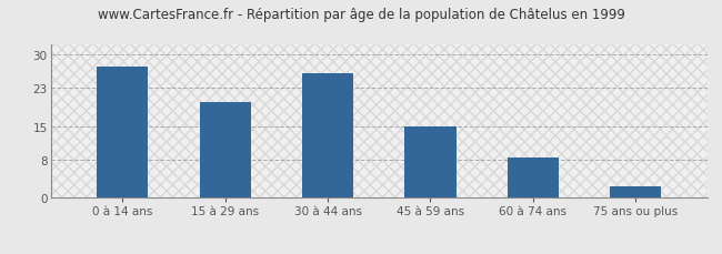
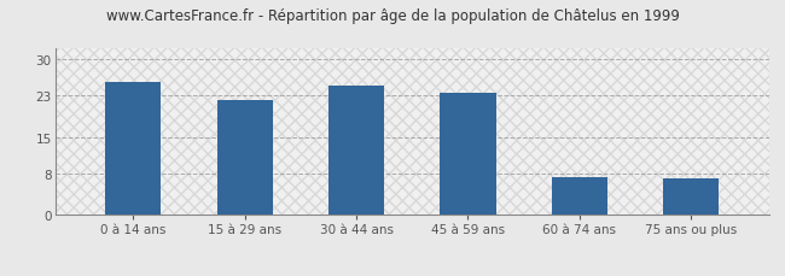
0 à 14 ans: 27.5 -> 25.5
15 à 29 ans: 20.0 -> 22.2
30 à 44 ans: 26.0 -> 24.8
45 à 59 ans: 15.0 -> 23.6
60 à 74 ans: 8.5 -> 7.2
75 ans ou plus: 2.5 -> 7.1
